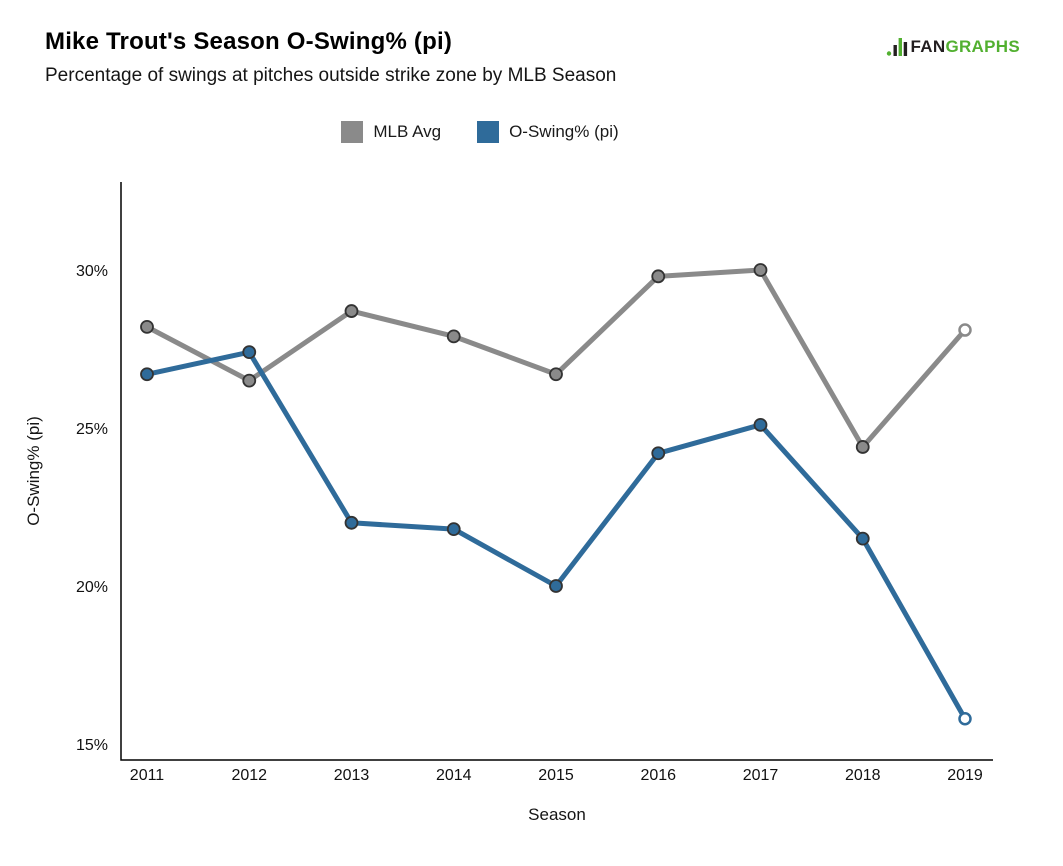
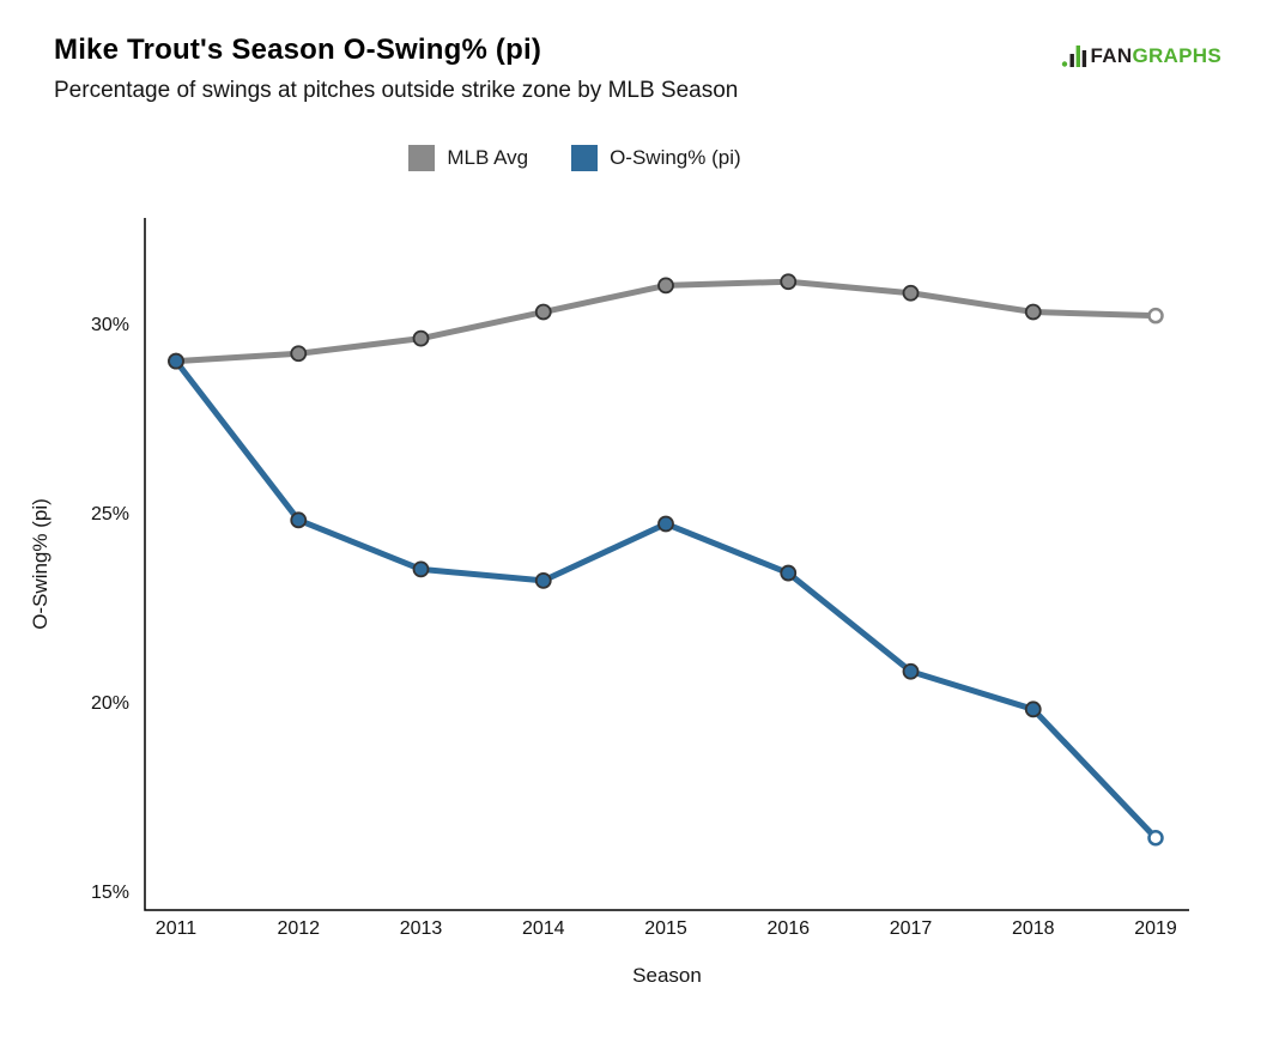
MLB Avg/2011: 28.2% -> 29.0%
O-Swing% (pi)/2011: 26.7% -> 29.0%
MLB Avg/2012: 26.5% -> 29.2%
O-Swing% (pi)/2012: 27.4% -> 24.8%
MLB Avg/2013: 28.7% -> 29.6%
O-Swing% (pi)/2013: 22.0% -> 23.5%
MLB Avg/2014: 27.9% -> 30.3%
O-Swing% (pi)/2014: 21.8% -> 23.2%
MLB Avg/2015: 26.7% -> 31.0%
O-Swing% (pi)/2015: 20.0% -> 24.7%
MLB Avg/2016: 29.8% -> 31.1%
O-Swing% (pi)/2016: 24.2% -> 23.4%
MLB Avg/2017: 30.0% -> 30.8%
O-Swing% (pi)/2017: 25.1% -> 20.8%
MLB Avg/2018: 24.4% -> 30.3%
O-Swing% (pi)/2018: 21.5% -> 19.8%
MLB Avg/2019: 28.1% -> 30.2%
O-Swing% (pi)/2019: 15.8% -> 16.4%
